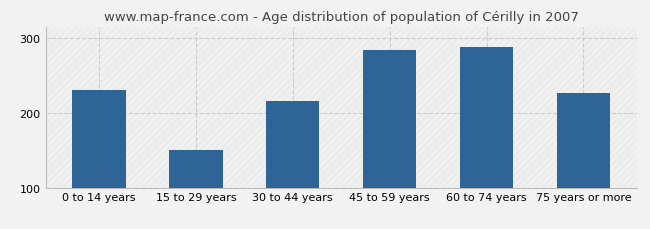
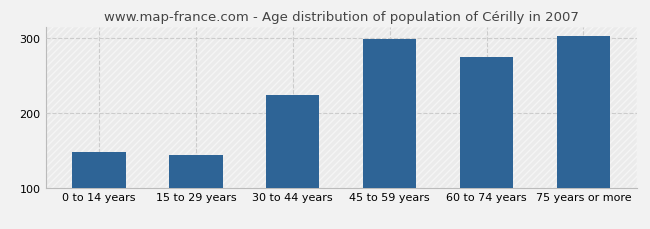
0 to 14 years: 230 -> 148
15 to 29 years: 150 -> 143
30 to 44 years: 216 -> 224
45 to 59 years: 284 -> 299
60 to 74 years: 288 -> 274
75 years or more: 226 -> 302
